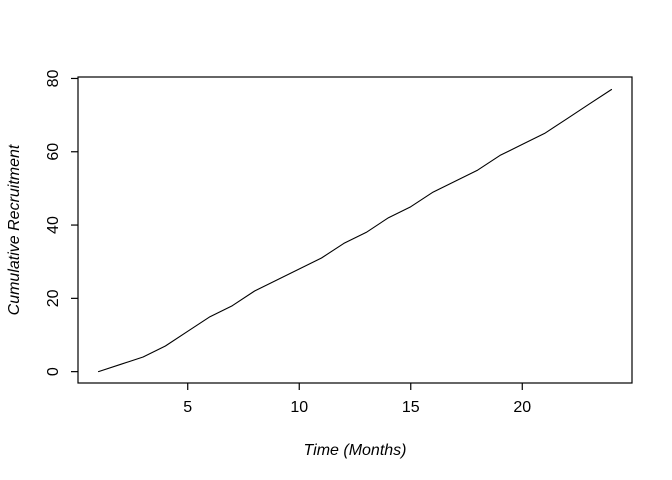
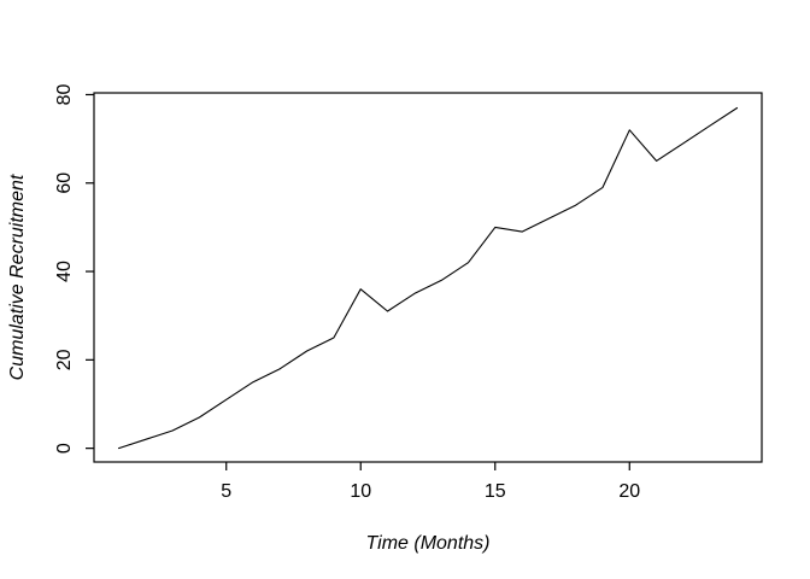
10: 28 -> 36
15: 45 -> 50
20: 62 -> 72
